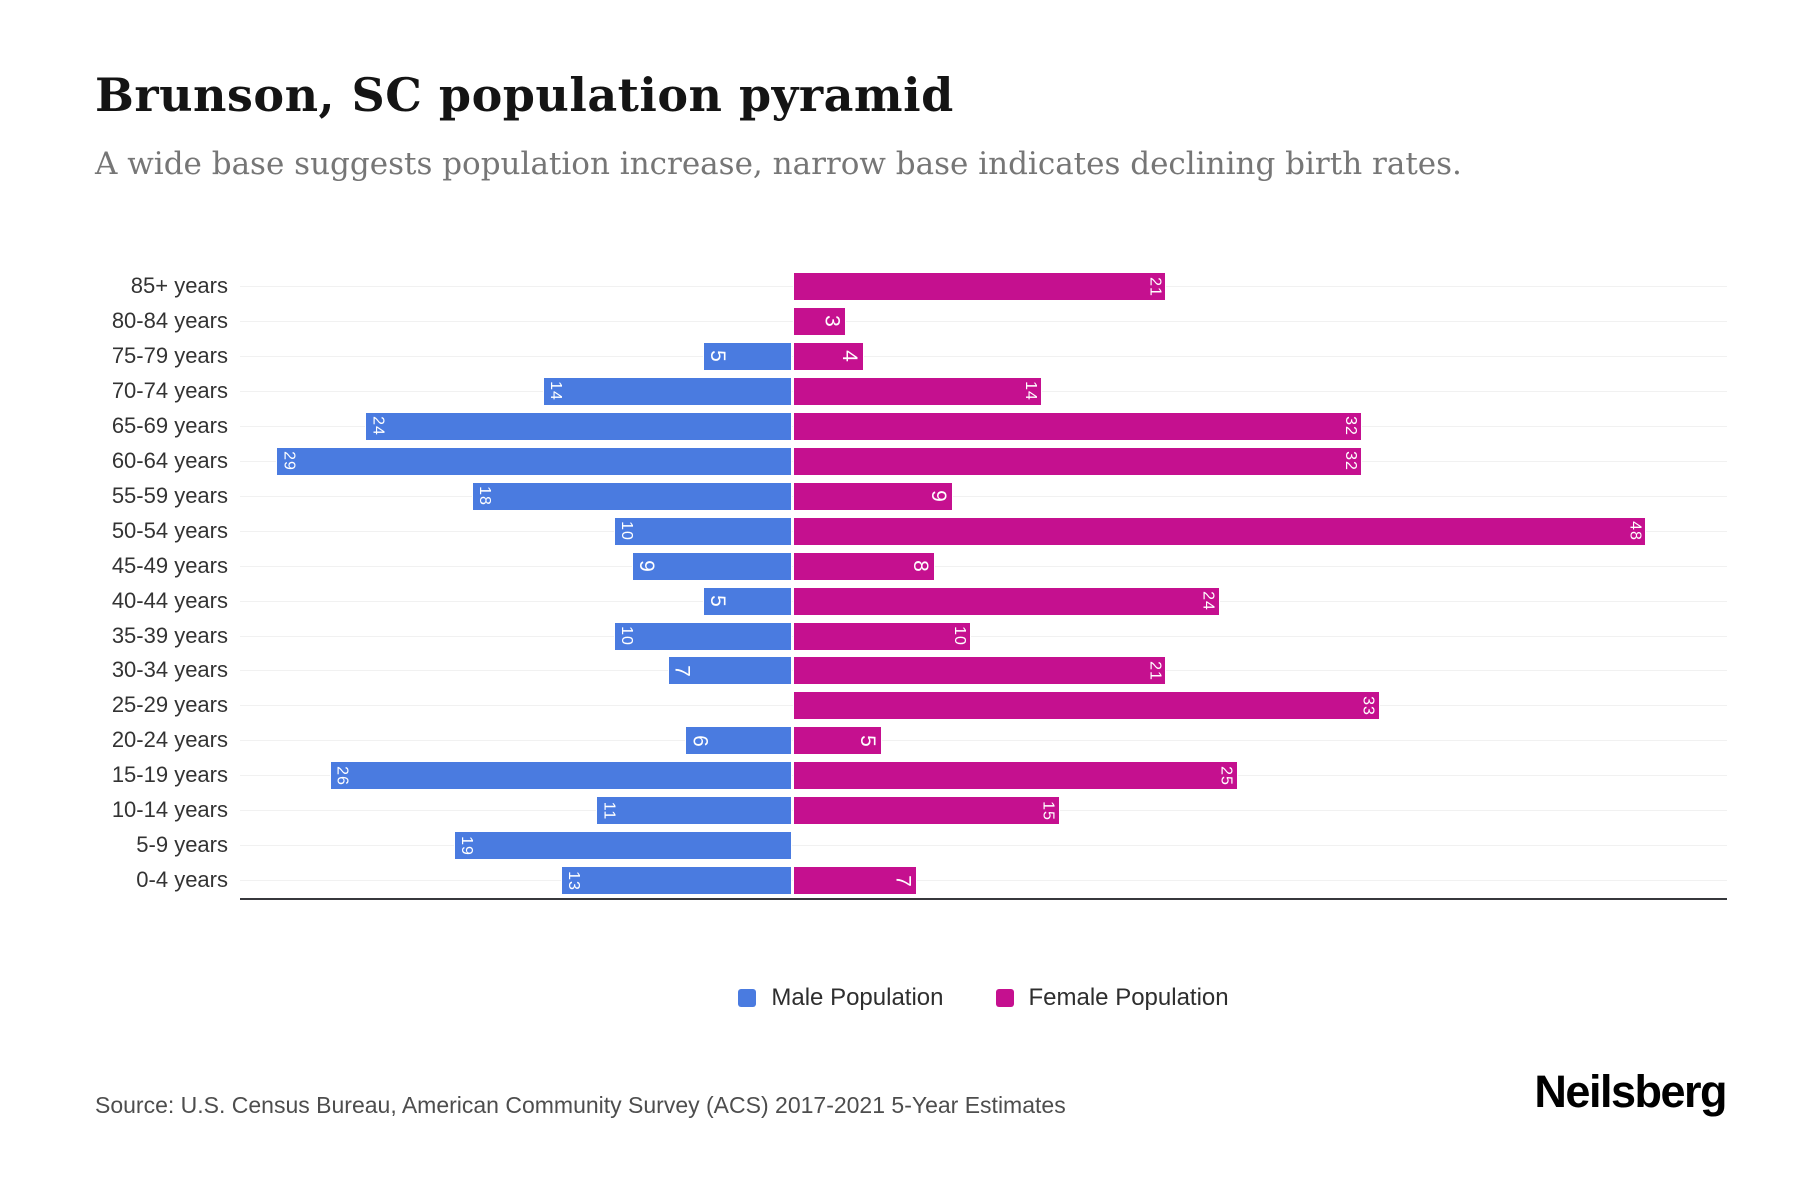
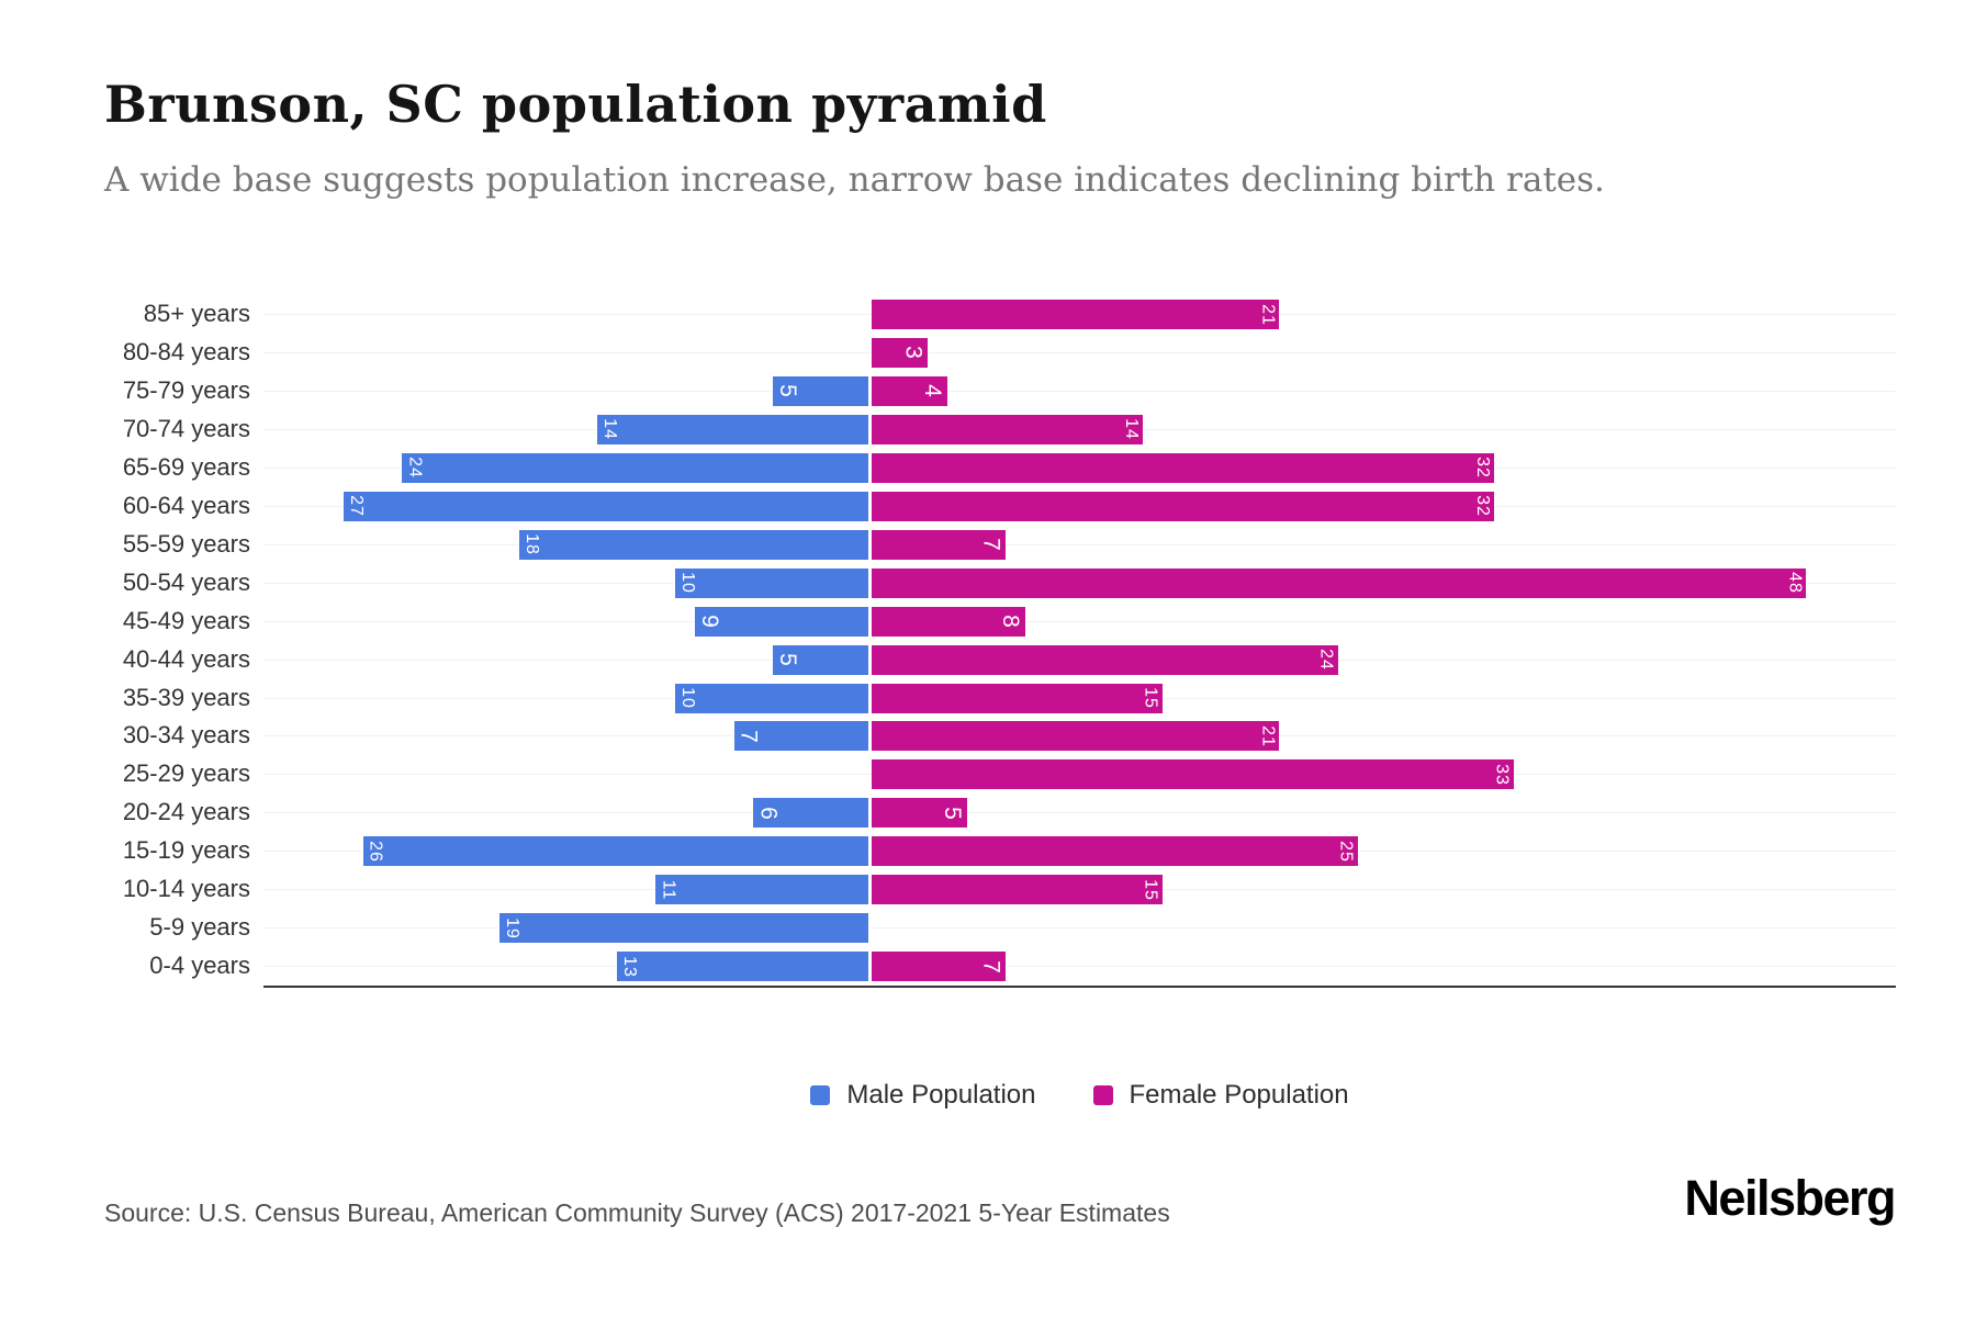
Male Population/60-64 years: 29 -> 27
Female Population/55-59 years: 9 -> 7
Female Population/35-39 years: 10 -> 15
